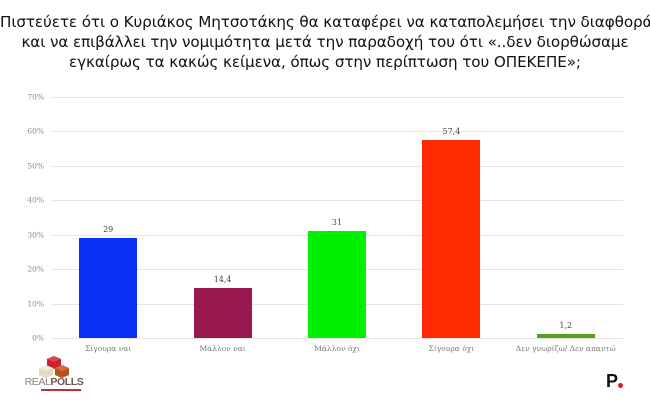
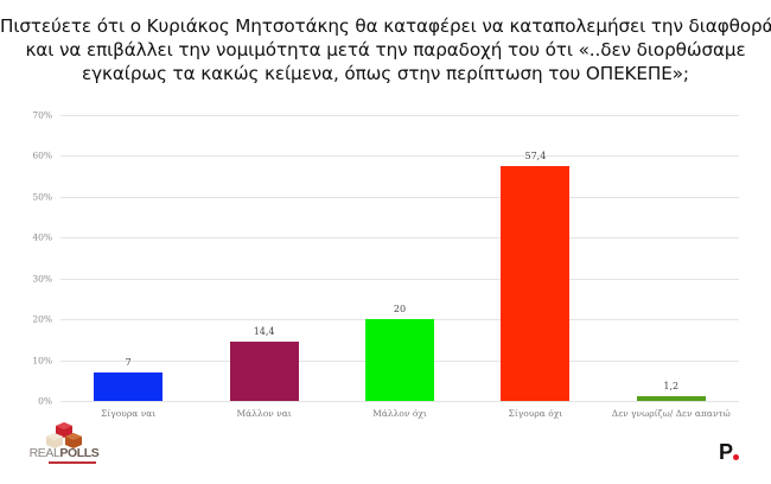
Σίγουρα ναι: 29 -> 7
Μάλλον όχι: 31 -> 20
